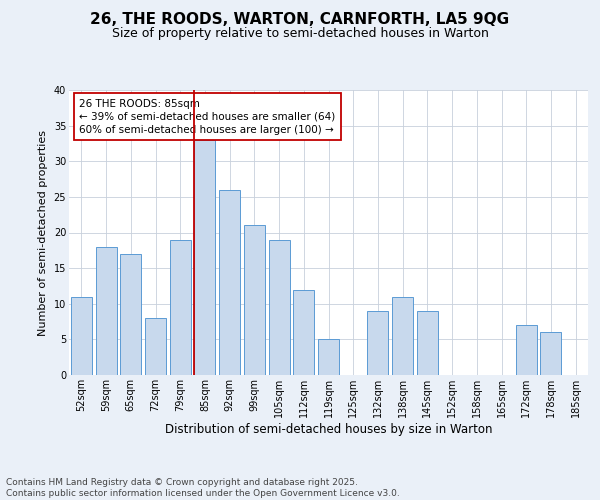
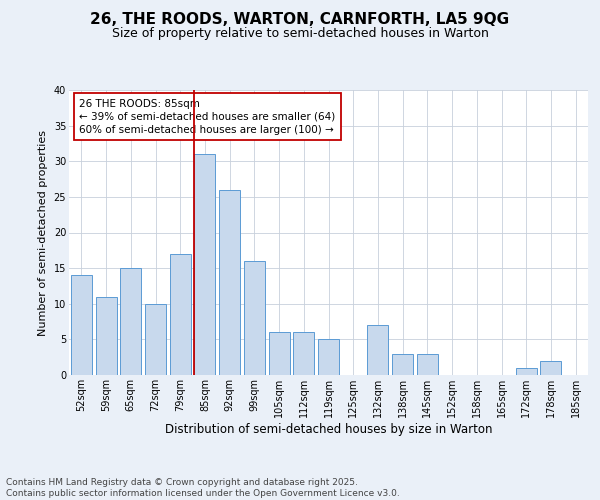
52sqm: 11 -> 14
59sqm: 18 -> 11
65sqm: 17 -> 15
72sqm: 8 -> 10
79sqm: 19 -> 17
85sqm: 33 -> 31
99sqm: 21 -> 16
105sqm: 19 -> 6
112sqm: 12 -> 6
132sqm: 9 -> 7
138sqm: 11 -> 3
145sqm: 9 -> 3
172sqm: 7 -> 1
178sqm: 6 -> 2
